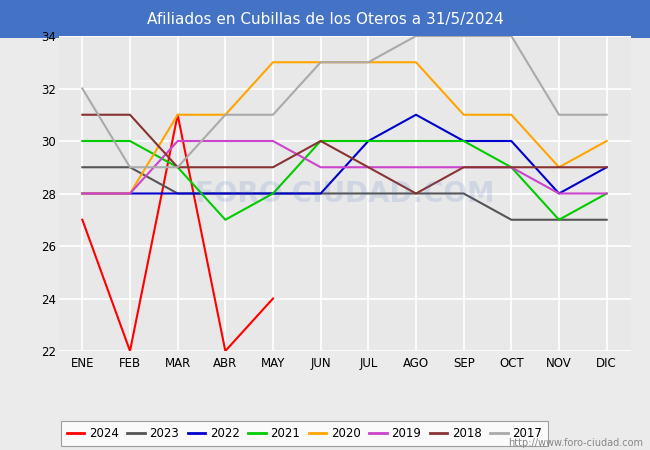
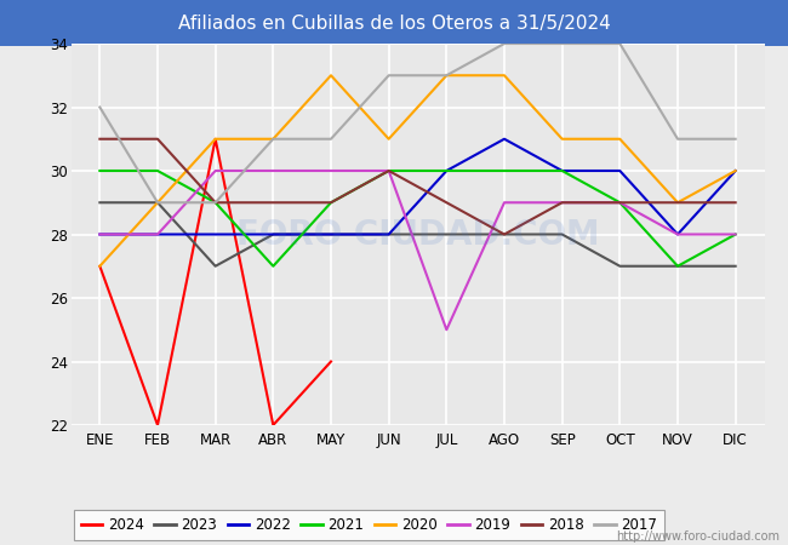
2020/ENE: 28 -> 27
2020/FEB: 28 -> 29
2023/MAR: 28 -> 27
2021/MAY: 28 -> 29
2020/JUN: 33 -> 31
2019/JUN: 29 -> 30
2019/JUL: 29 -> 25
2022/DIC: 29 -> 30
